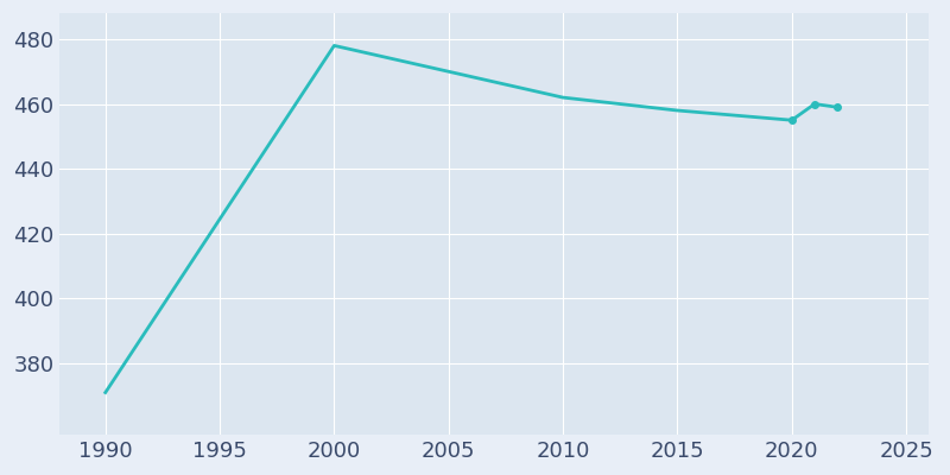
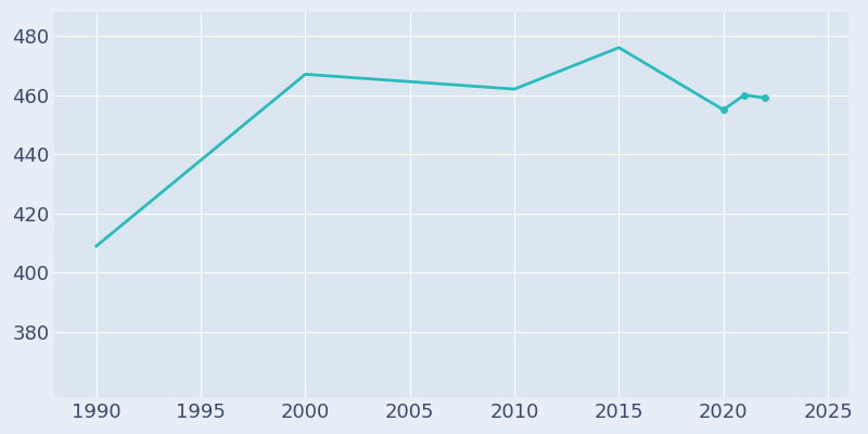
1990: 371 -> 409
2000: 478 -> 467
2015: 458 -> 476
